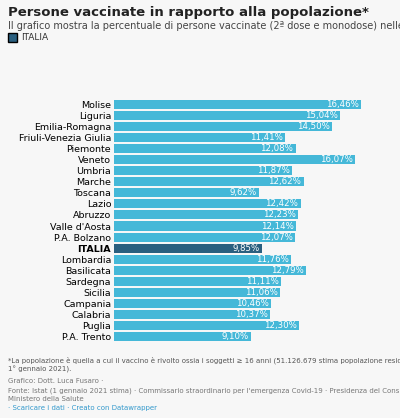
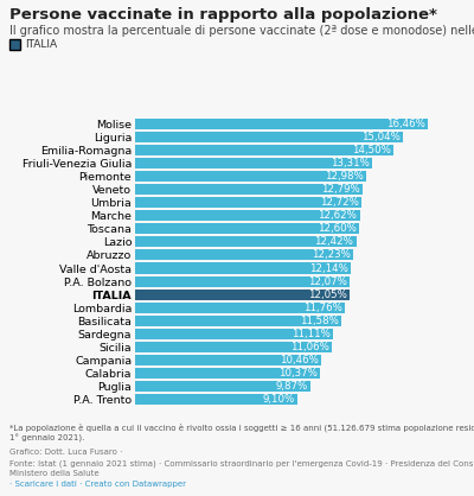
Friuli-Venezia Giulia: 11,41% -> 13,31%
Piemonte: 12,08% -> 12,98%
Veneto: 16,07% -> 12,79%
Umbria: 11,87% -> 12,72%
Toscana: 9,62% -> 12,60%
ITALIA: 9,85% -> 12,05%
Basilicata: 12,79% -> 11,58%
Puglia: 12,30% -> 9,87%
